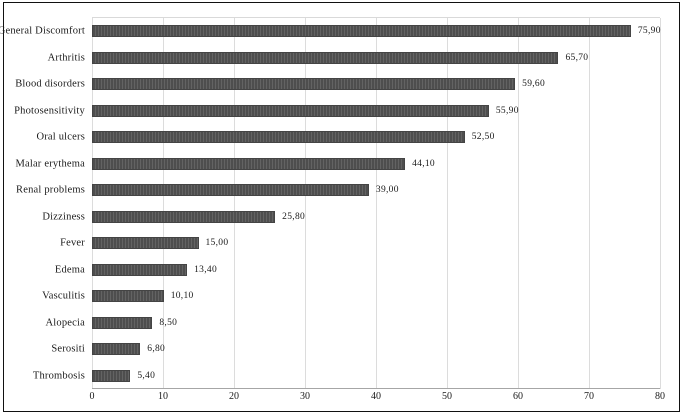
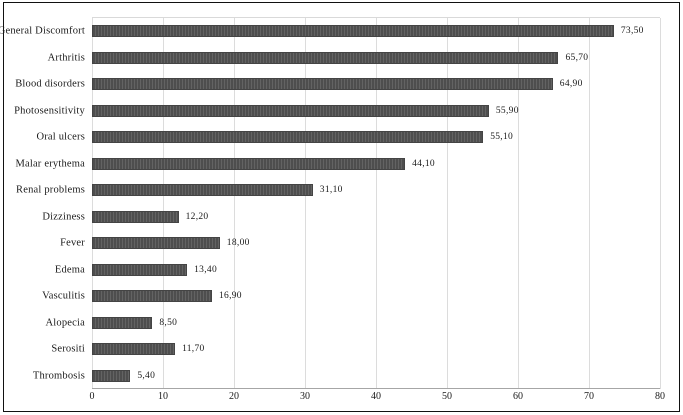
General Discomfort: 75,90 -> 73,50
Blood disorders: 59,60 -> 64,90
Oral ulcers: 52,50 -> 55,10
Renal problems: 39,00 -> 31,10
Dizziness: 25,80 -> 12,20
Fever: 15,00 -> 18,00
Vasculitis: 10,10 -> 16,90
Serositi: 6,80 -> 11,70
